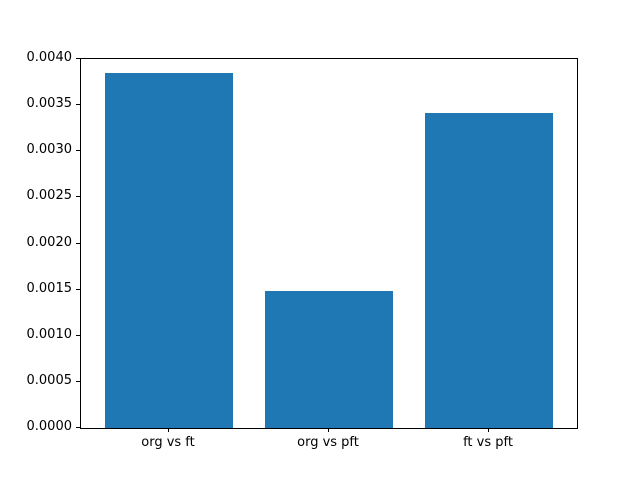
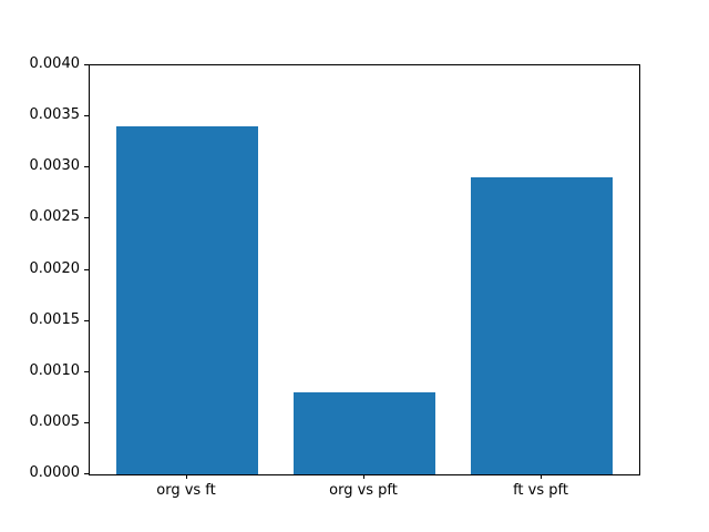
org vs ft: 0.0039 -> 0.0034
org vs pft: 0.0015 -> 0.0008
ft vs pft: 0.0034 -> 0.0029
